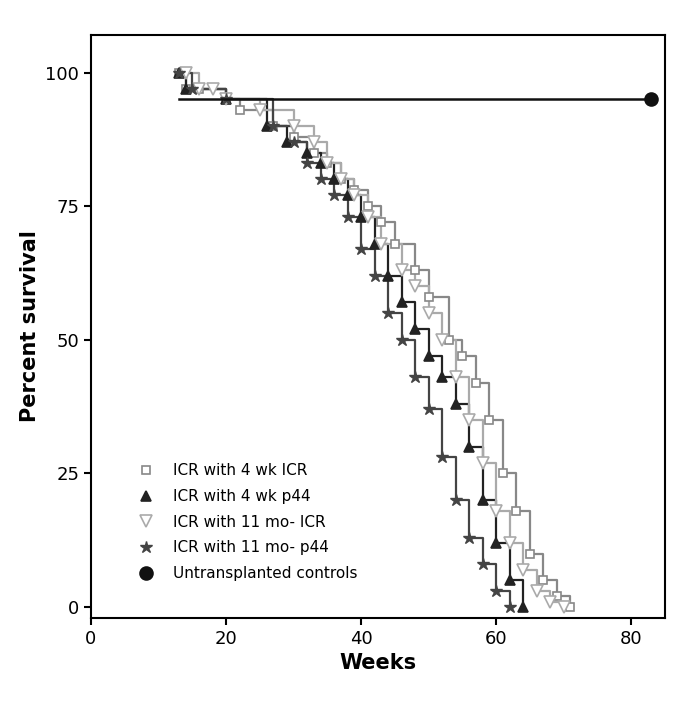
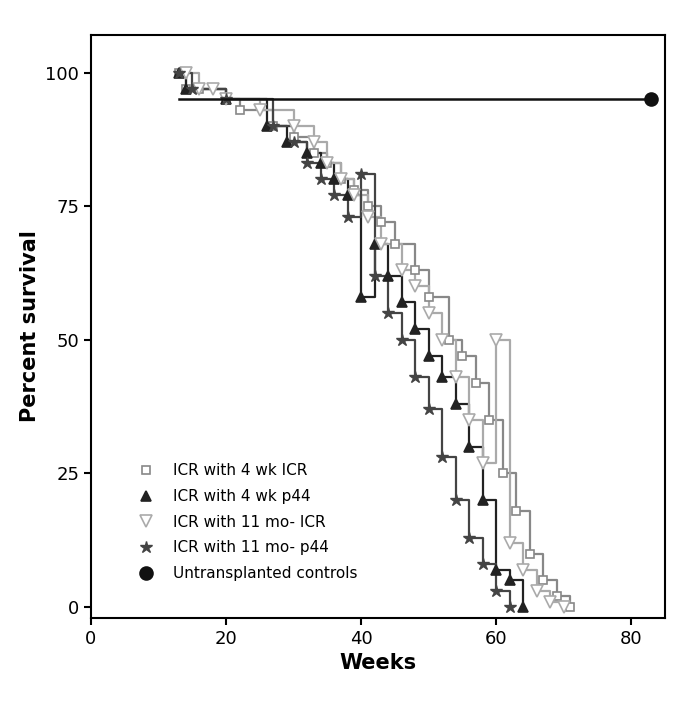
ICR with 4 wk p44/40: 73 -> 58
ICR with 11 mo- p44/40: 67 -> 81
ICR with 4 wk p44/60: 12 -> 7
ICR with 11 mo- ICR/60: 18 -> 50
